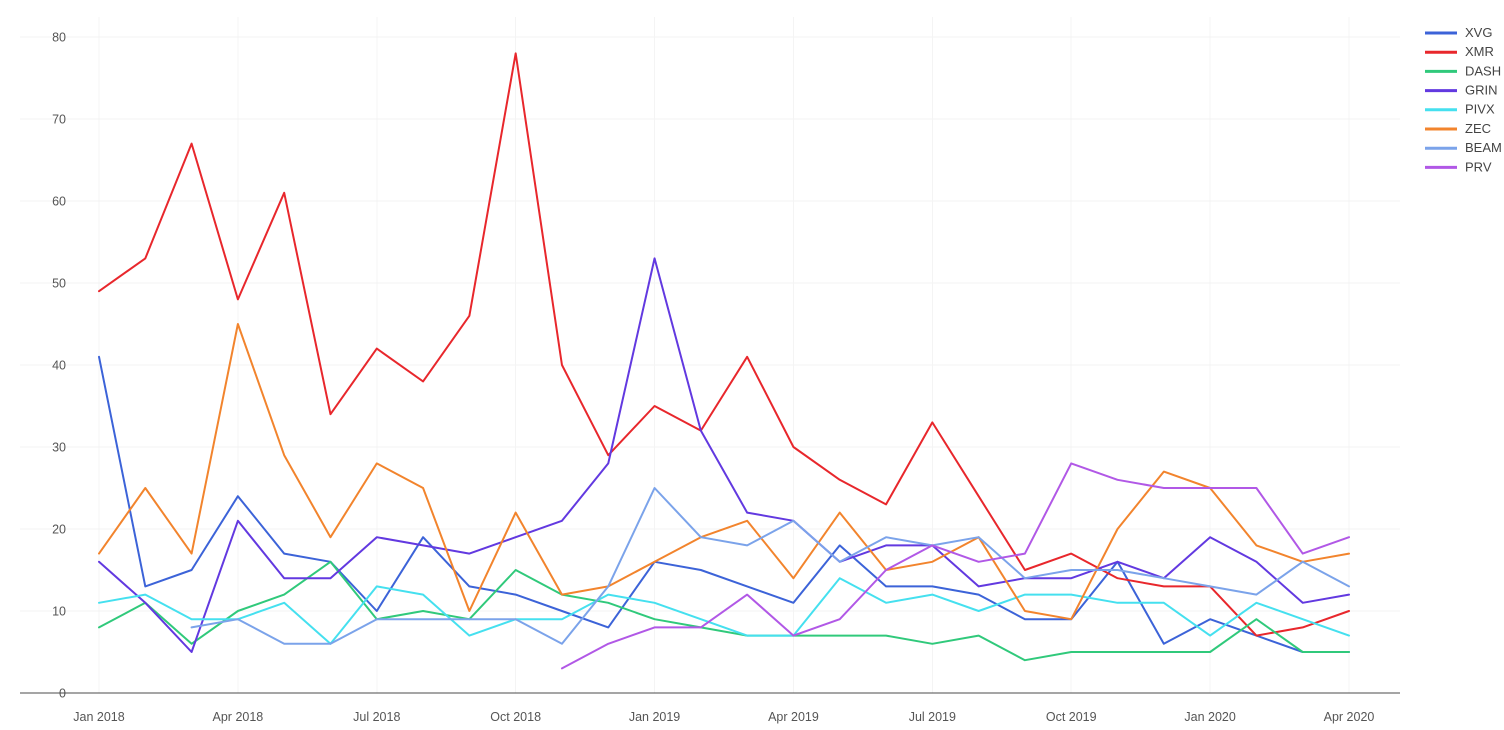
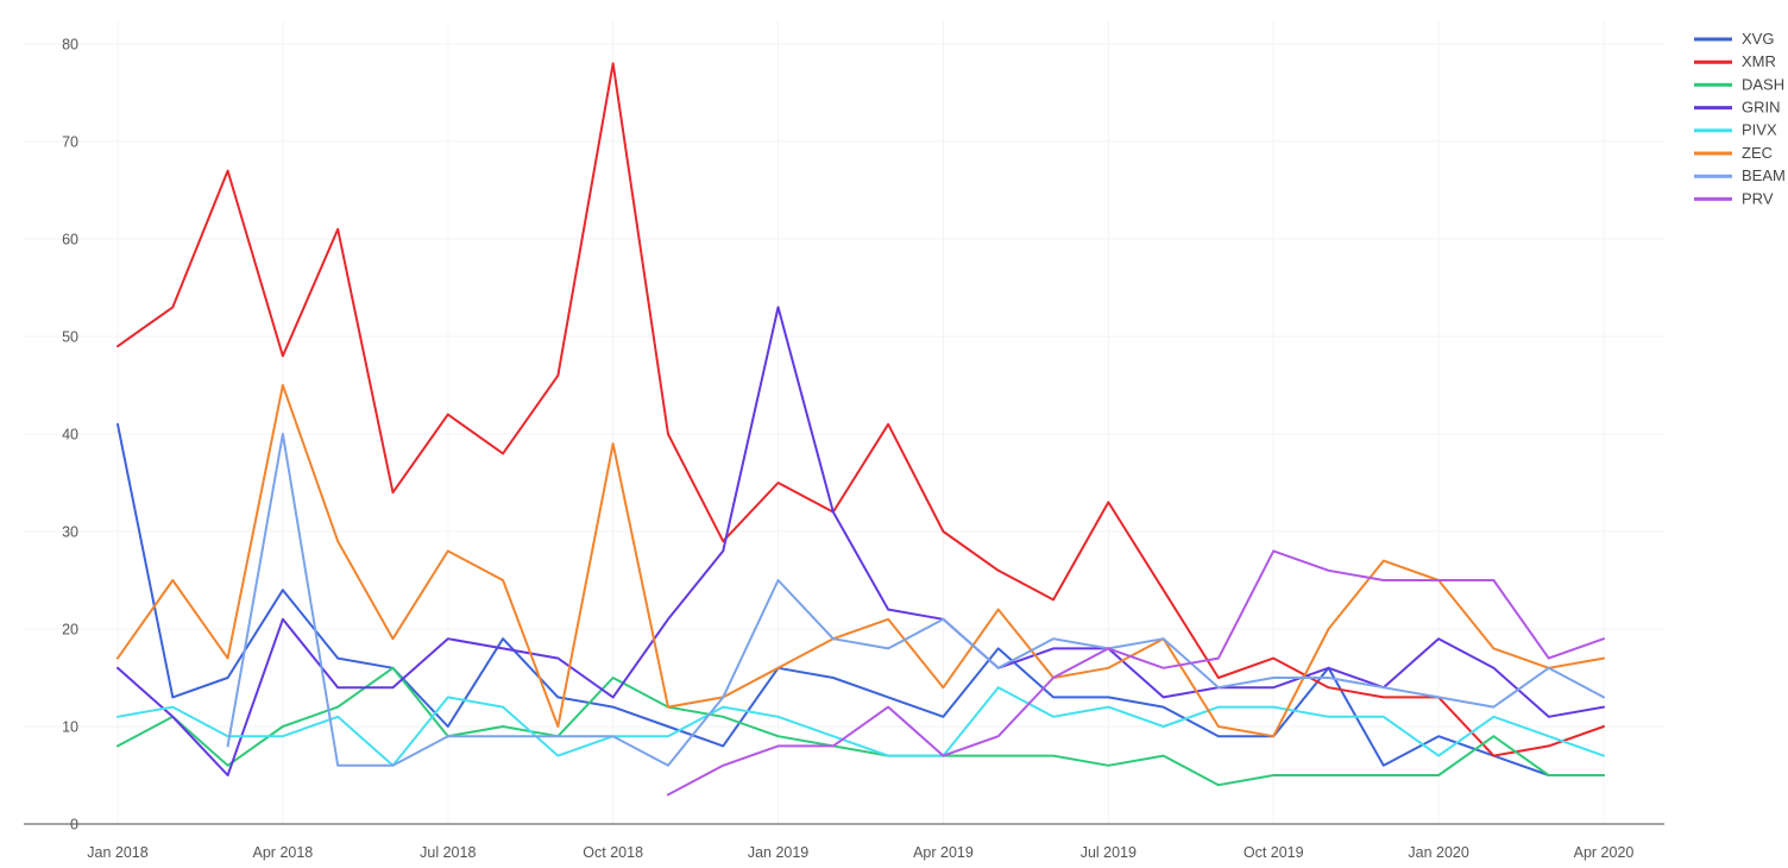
BEAM/Apr 2018: 9 -> 40
GRIN/Oct 2018: 19 -> 13
ZEC/Oct 2018: 22 -> 39
